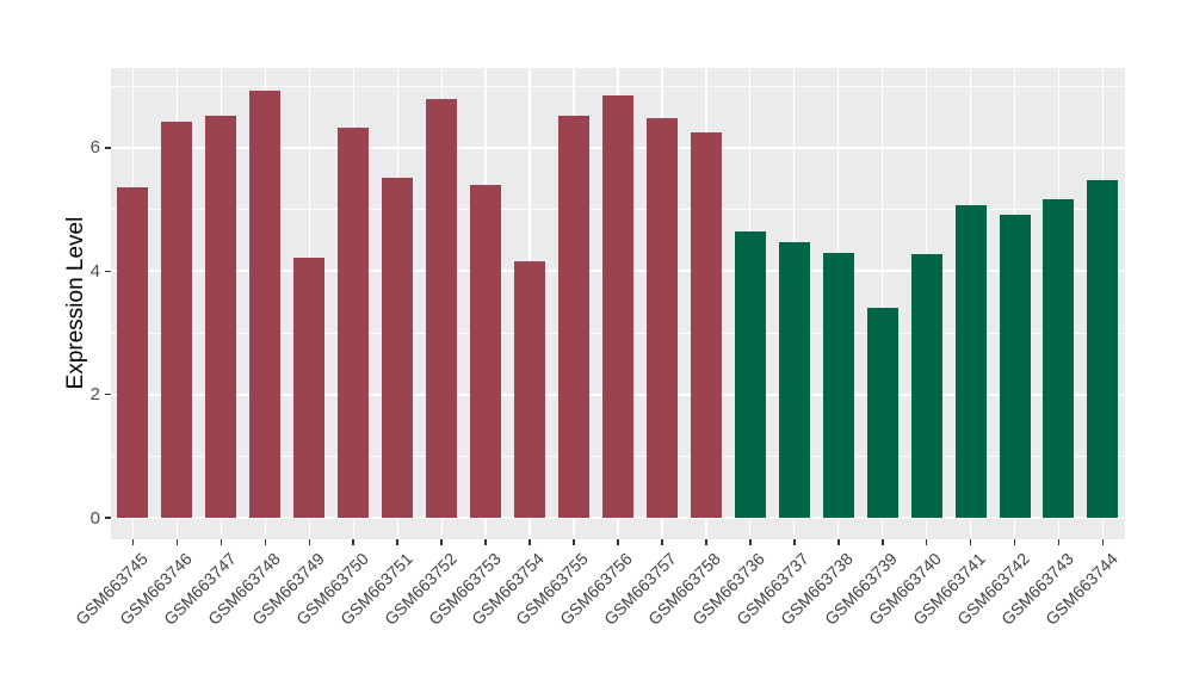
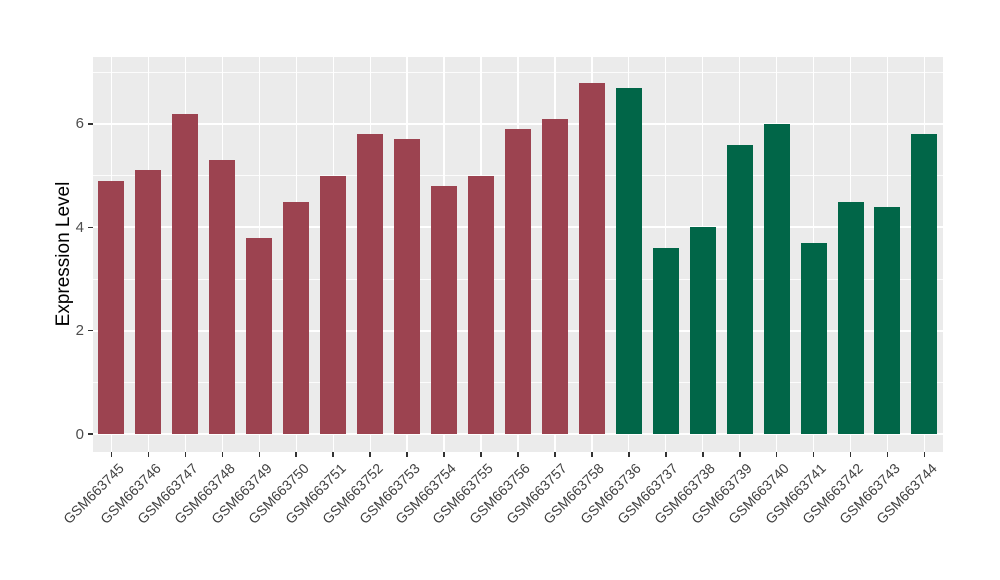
GSM663745: 5.4 -> 4.9
GSM663746: 6.4 -> 5.1
GSM663747: 6.5 -> 6.2
GSM663748: 6.9 -> 5.3
GSM663749: 4.2 -> 3.8
GSM663750: 6.3 -> 4.5
GSM663751: 5.5 -> 5.0
GSM663752: 6.8 -> 5.8
GSM663753: 5.4 -> 5.7
GSM663754: 4.2 -> 4.8
GSM663755: 6.5 -> 5.0
GSM663756: 6.8 -> 5.9
GSM663757: 6.5 -> 6.1
GSM663758: 6.3 -> 6.8
GSM663736: 4.6 -> 6.7
GSM663737: 4.5 -> 3.6
GSM663738: 4.3 -> 4.0
GSM663739: 3.4 -> 5.6
GSM663740: 4.3 -> 6.0
GSM663741: 5.1 -> 3.7
GSM663742: 4.9 -> 4.5
GSM663743: 5.2 -> 4.4
GSM663744: 5.5 -> 5.8
